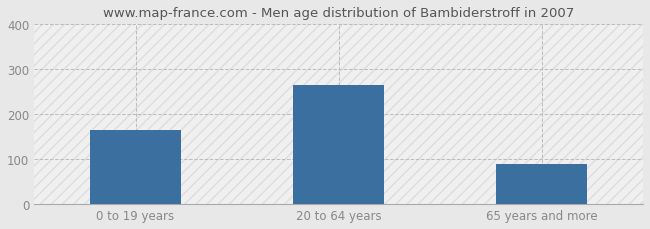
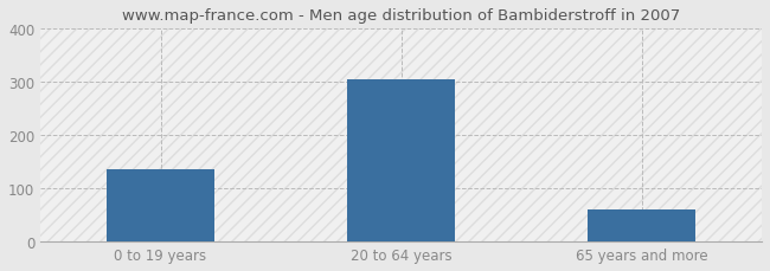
0 to 19 years: 165 -> 137
20 to 64 years: 265 -> 305
65 years and more: 90 -> 60
